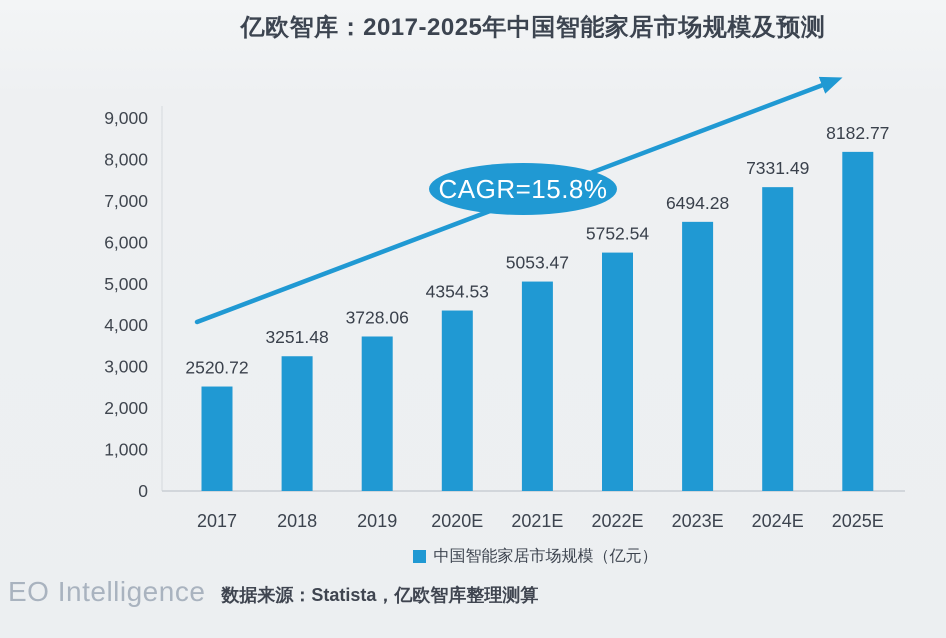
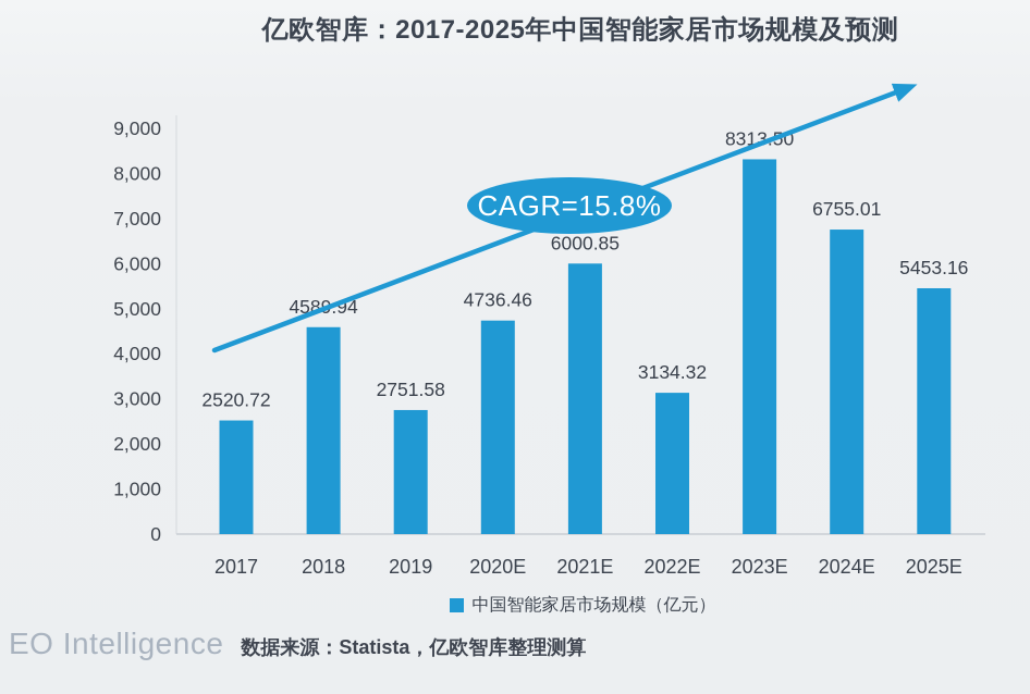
2018: 3251.48 -> 4589.94
2019: 3728.06 -> 2751.58
2020E: 4354.53 -> 4736.46
2021E: 5053.47 -> 6000.85
2022E: 5752.54 -> 3134.32
2023E: 6494.28 -> 8313.50
2024E: 7331.49 -> 6755.01
2025E: 8182.77 -> 5453.16
